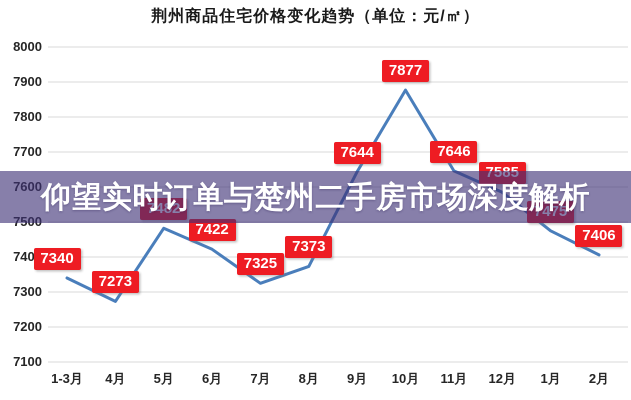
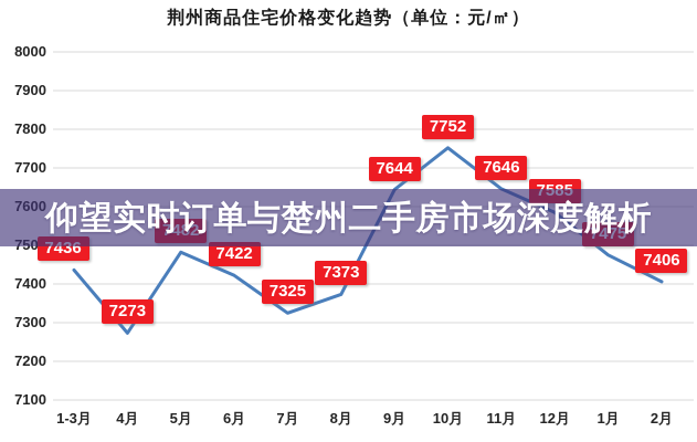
1-3月: 7340 -> 7436
10月: 7877 -> 7752
